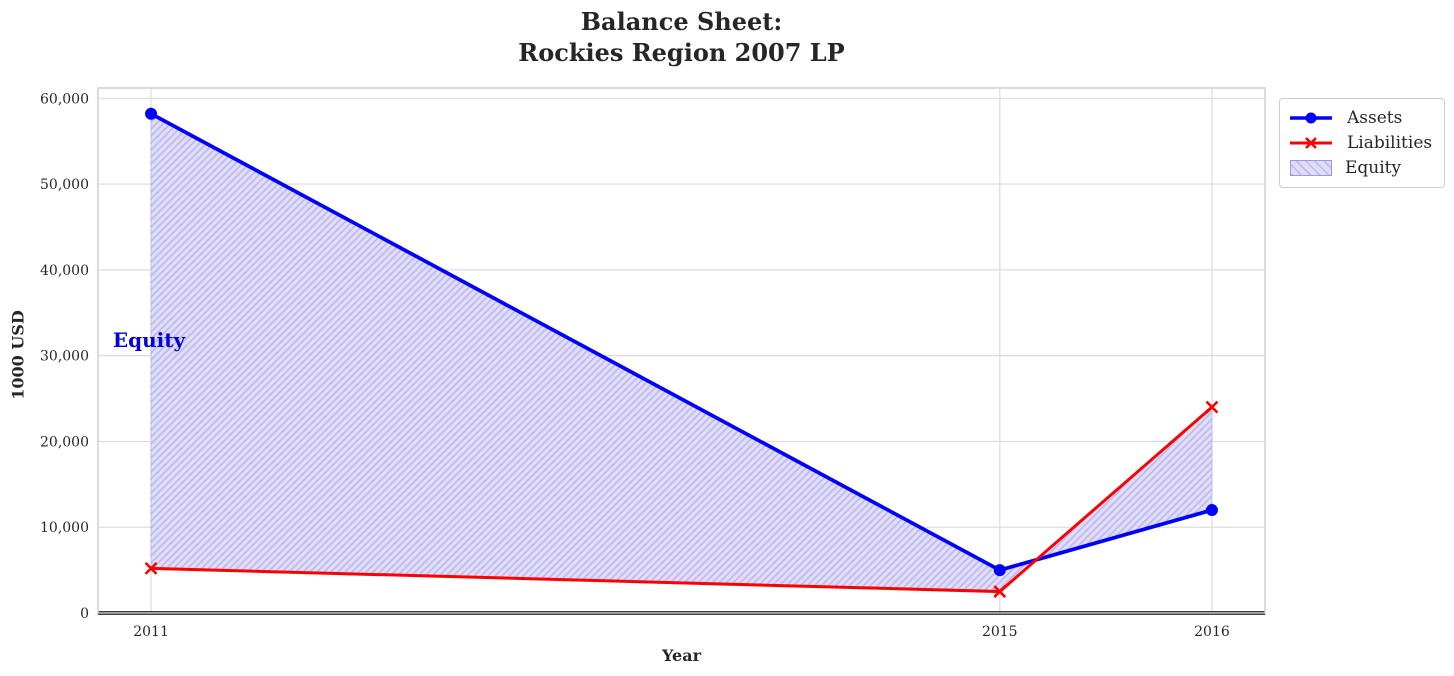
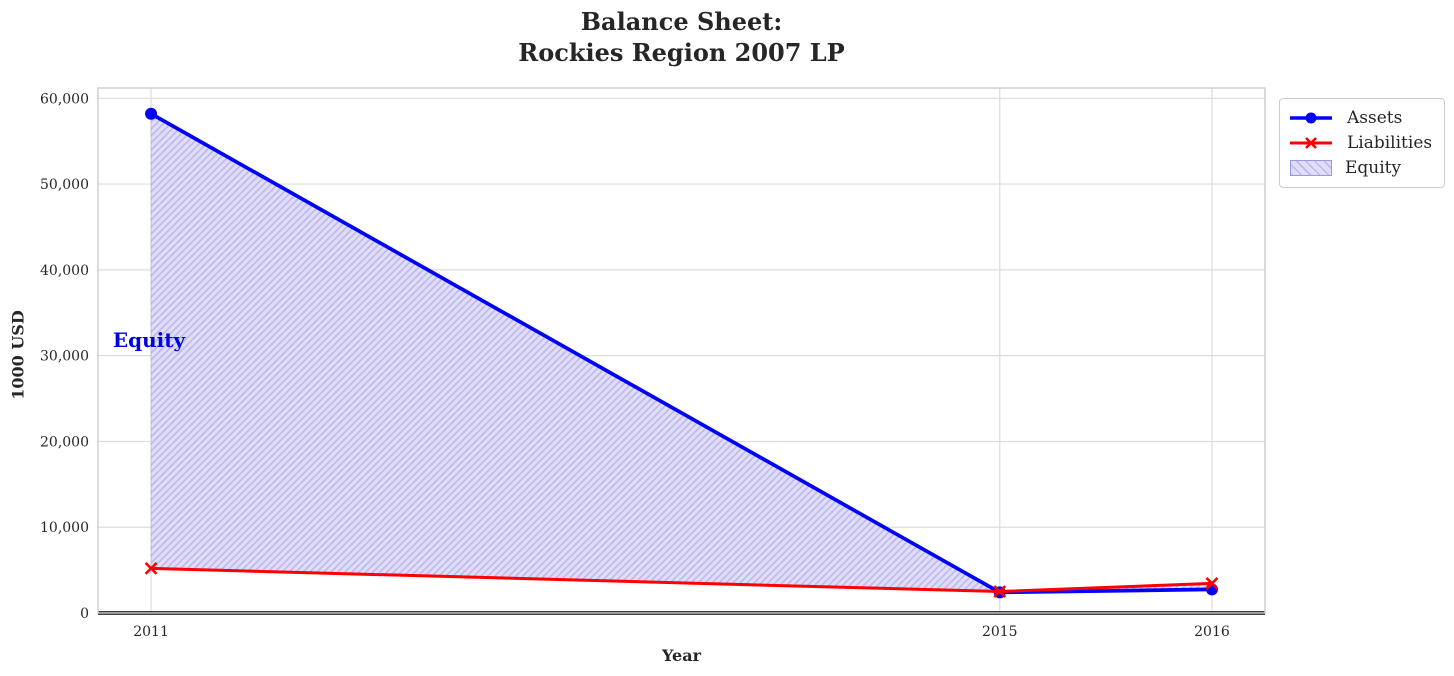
Assets/2015: 5000 -> 2000
Assets/2016: 12000 -> 3000
Liabilities/2016: 24000 -> 3000
